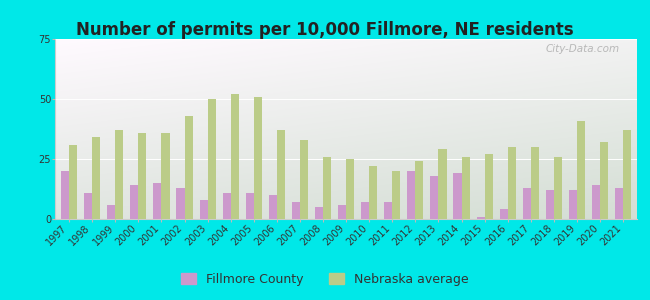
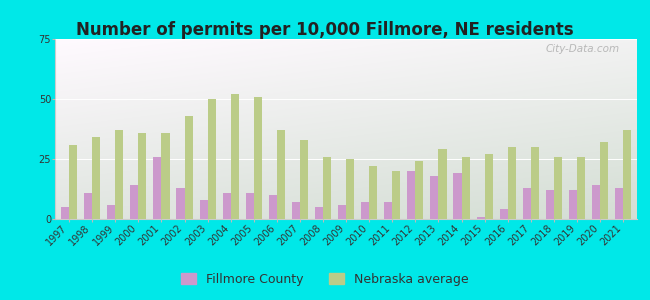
Fillmore County/1997: 20 -> 5
Fillmore County/2001: 15 -> 26
Nebraska average/2019: 41 -> 26
